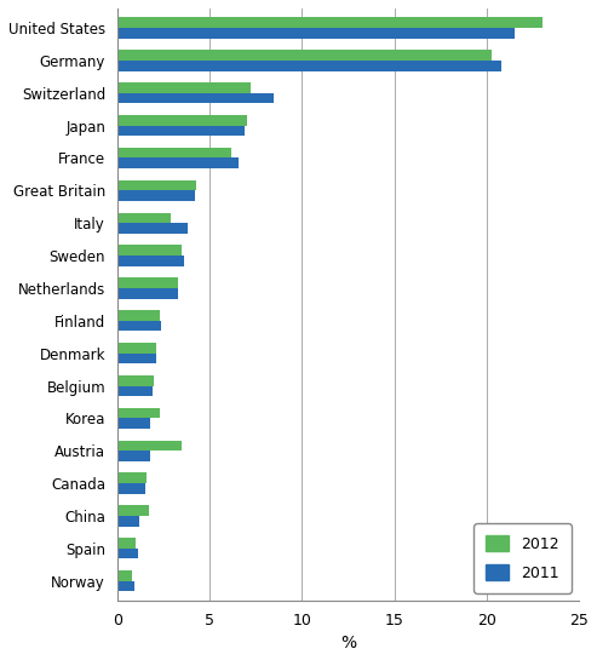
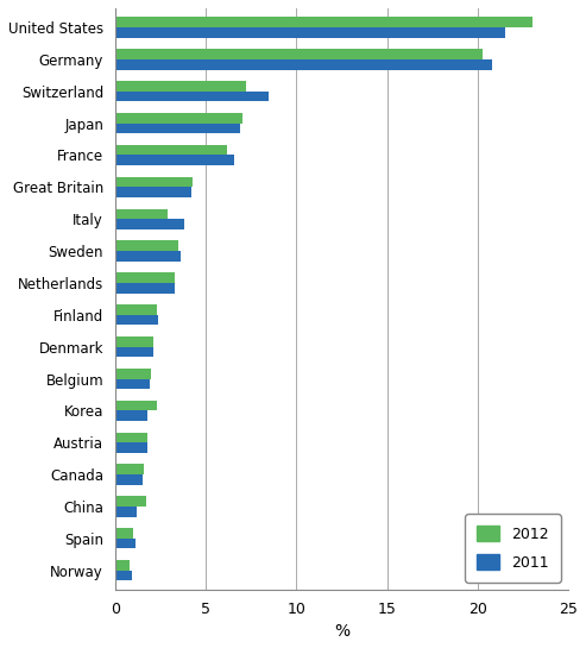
2012/Austria: 3.5 -> 1.8
